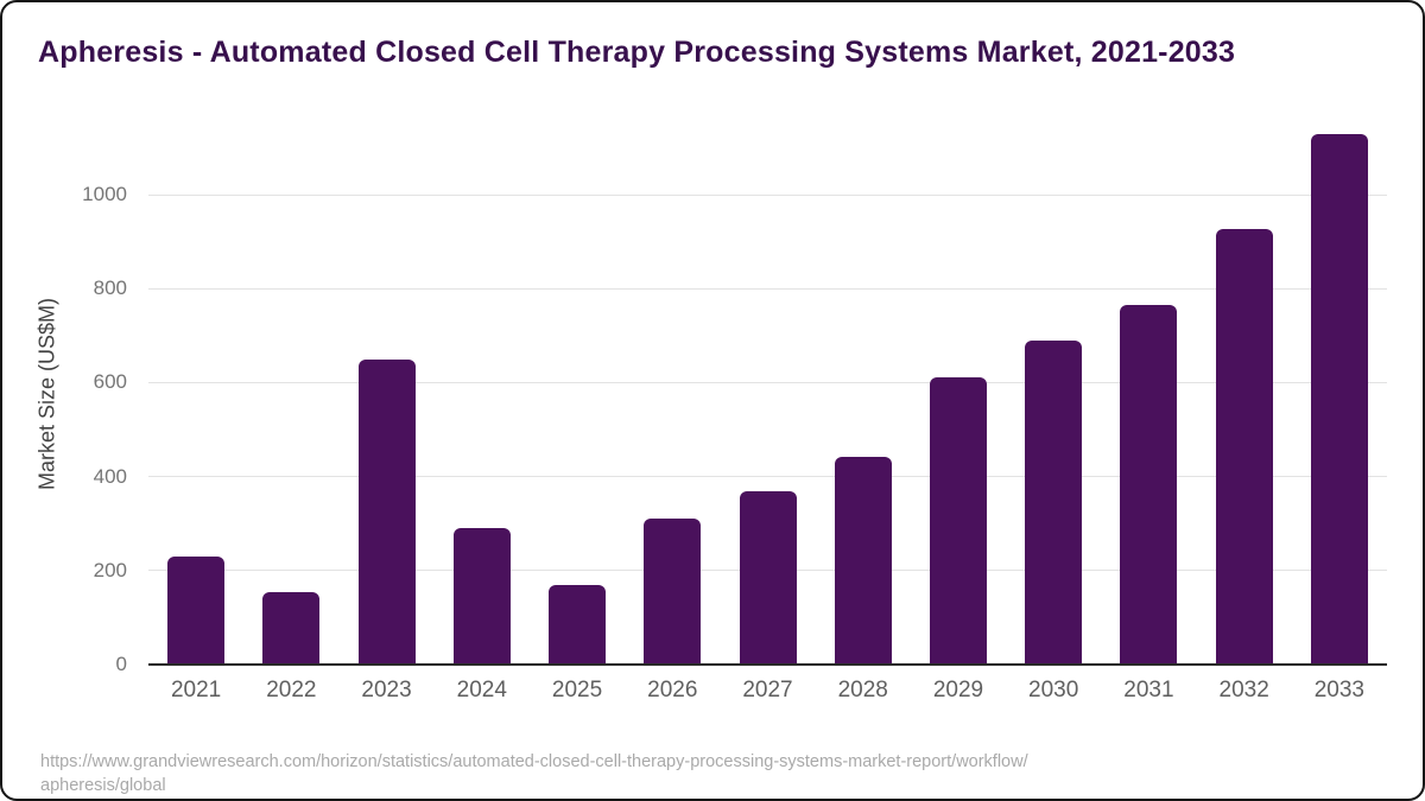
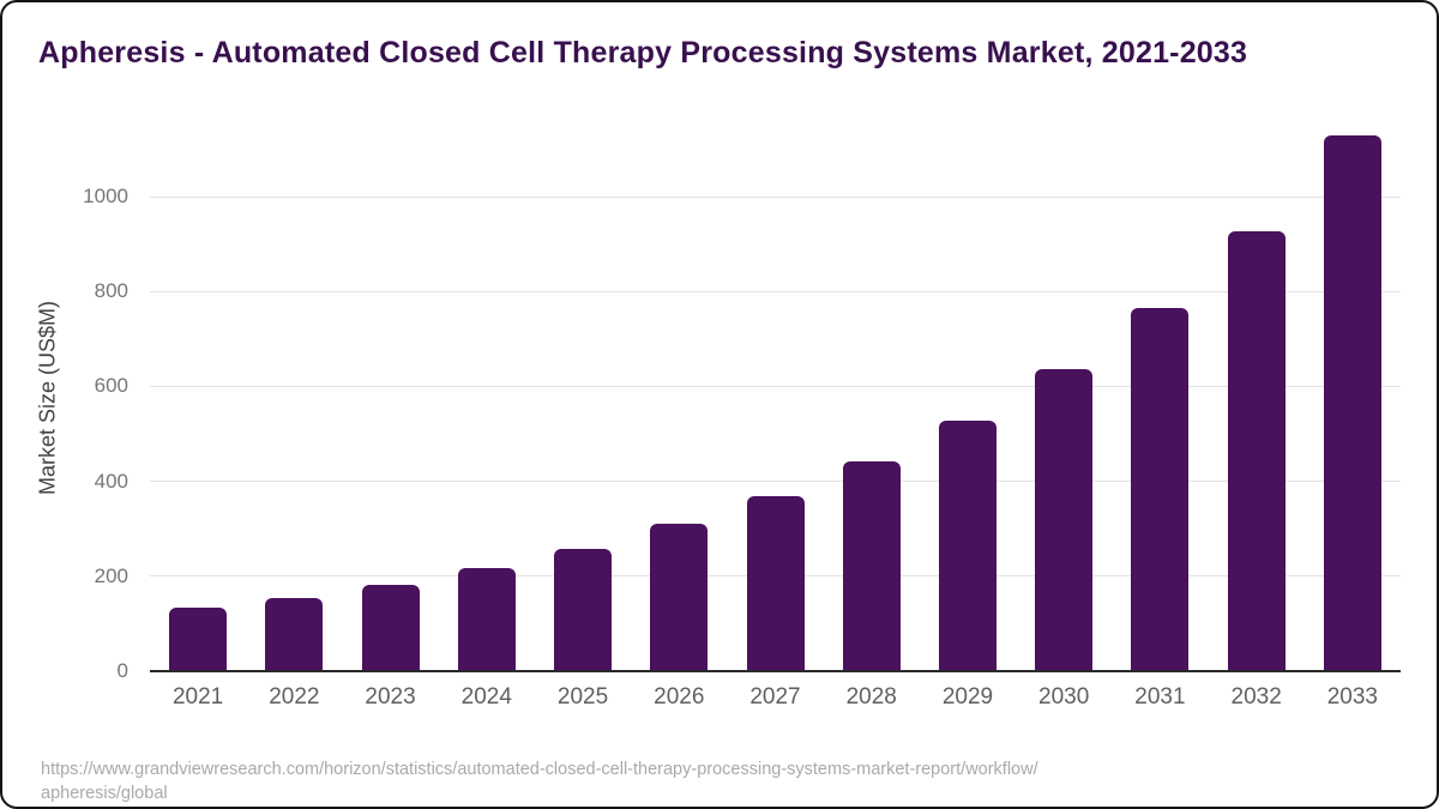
2021: 230 -> 130
2023: 650 -> 180
2024: 290 -> 220
2025: 170 -> 260
2029: 610 -> 530
2030: 690 -> 640
